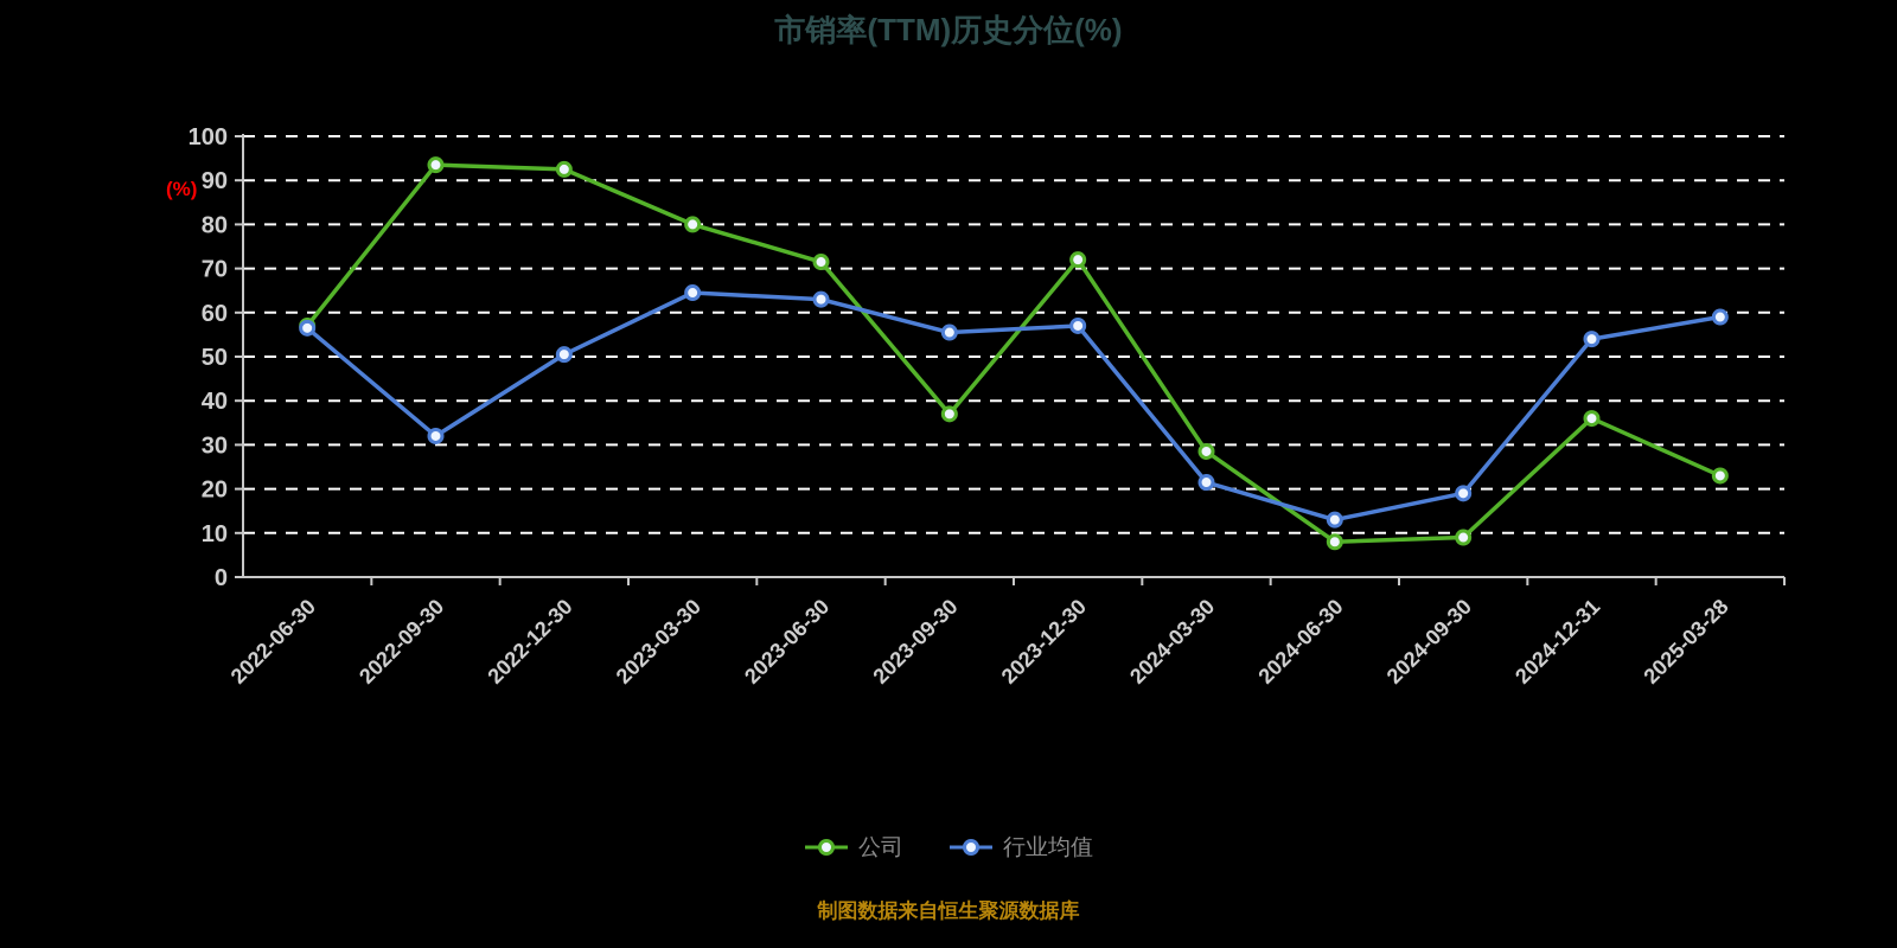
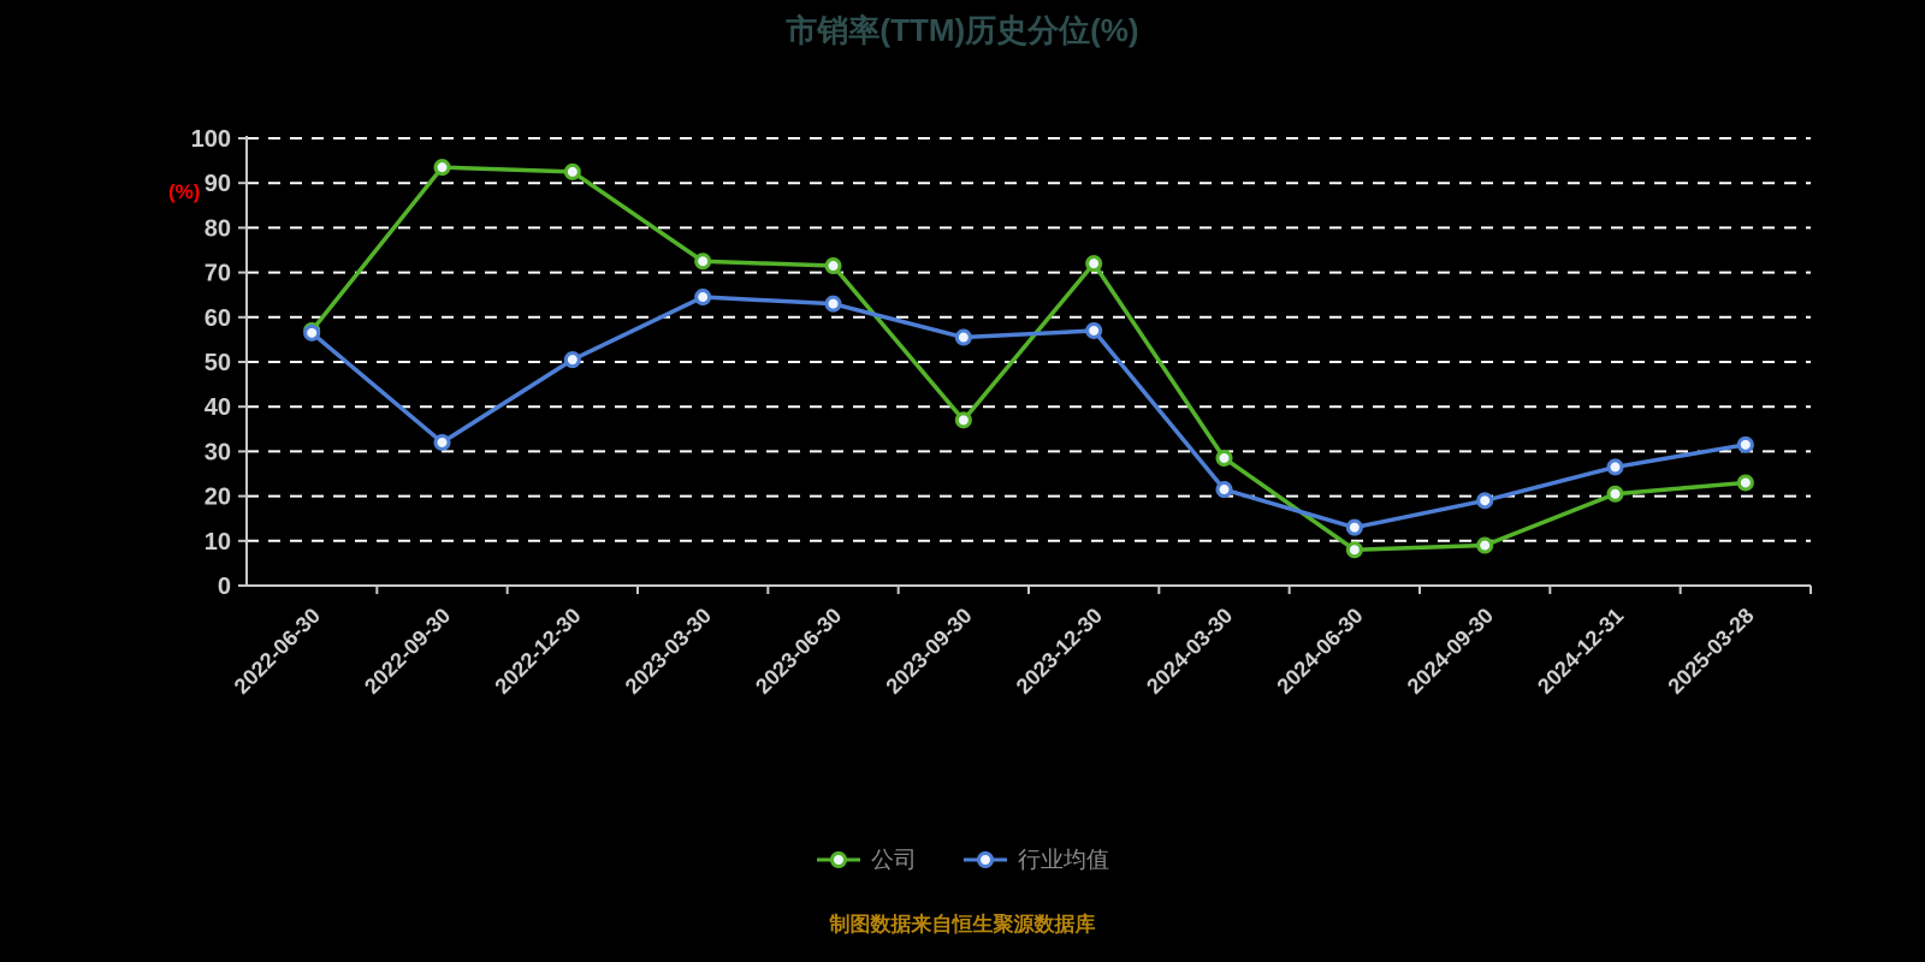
公司/2023-03-30: 80 -> 72
公司/2024-12-31: 36 -> 20
行业均值/2024-12-31: 54 -> 26
行业均值/2025-03-28: 59 -> 32
